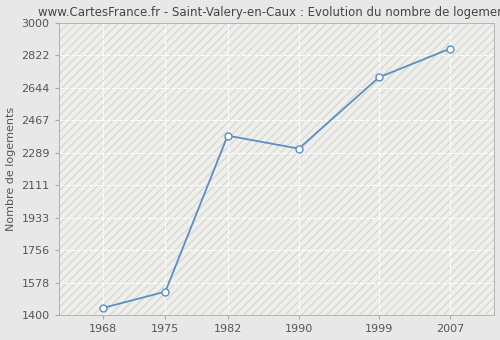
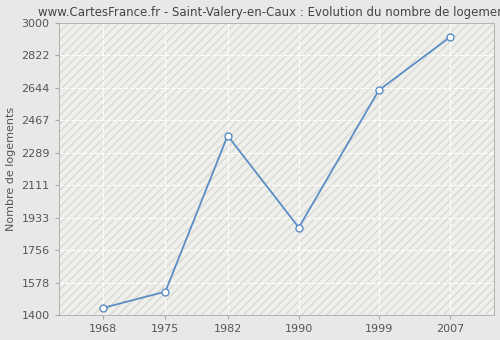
1990: 2310 -> 1880
1999: 2700 -> 2630
2007: 2860 -> 2920
